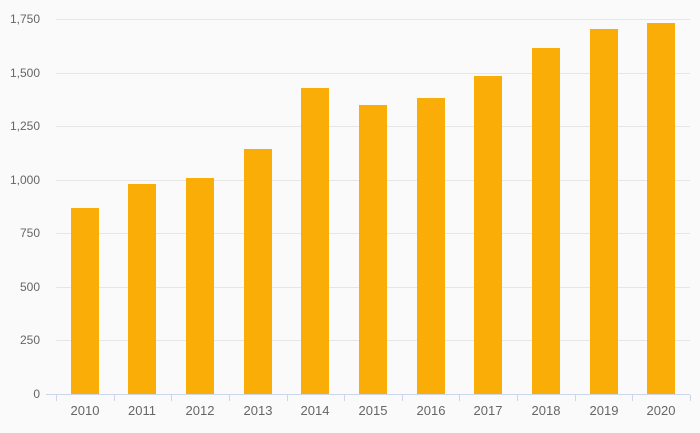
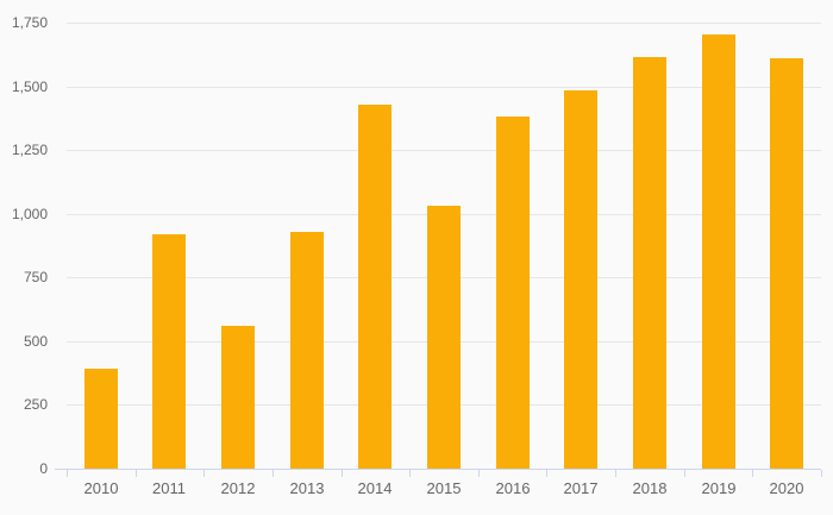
2010: 870 -> 390
2011: 980 -> 920
2012: 1010 -> 560
2013: 1140 -> 930
2015: 1350 -> 1030
2020: 1730 -> 1610
